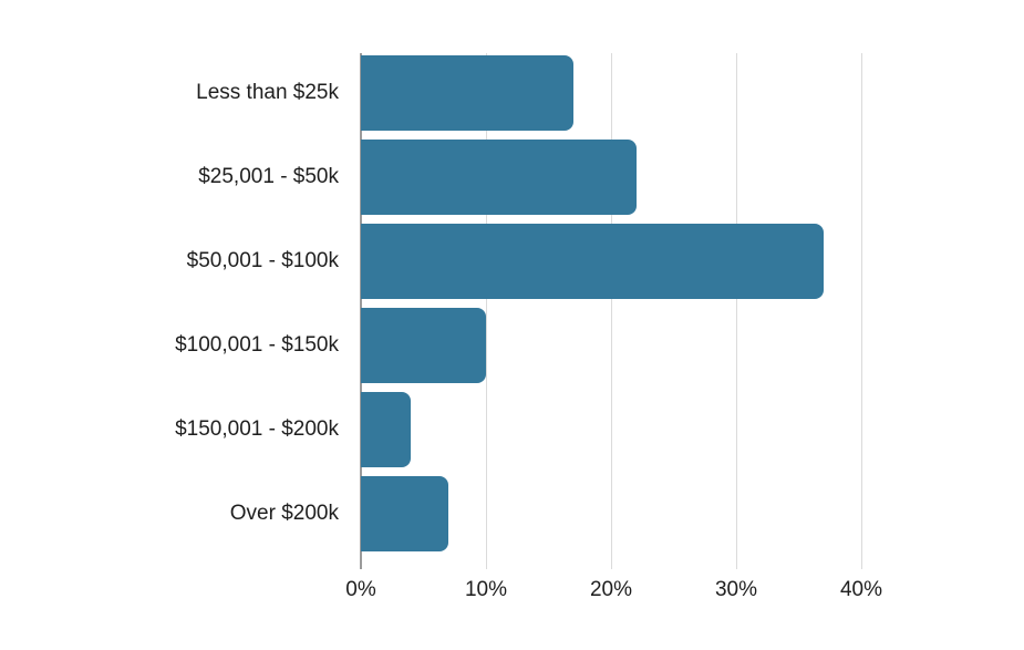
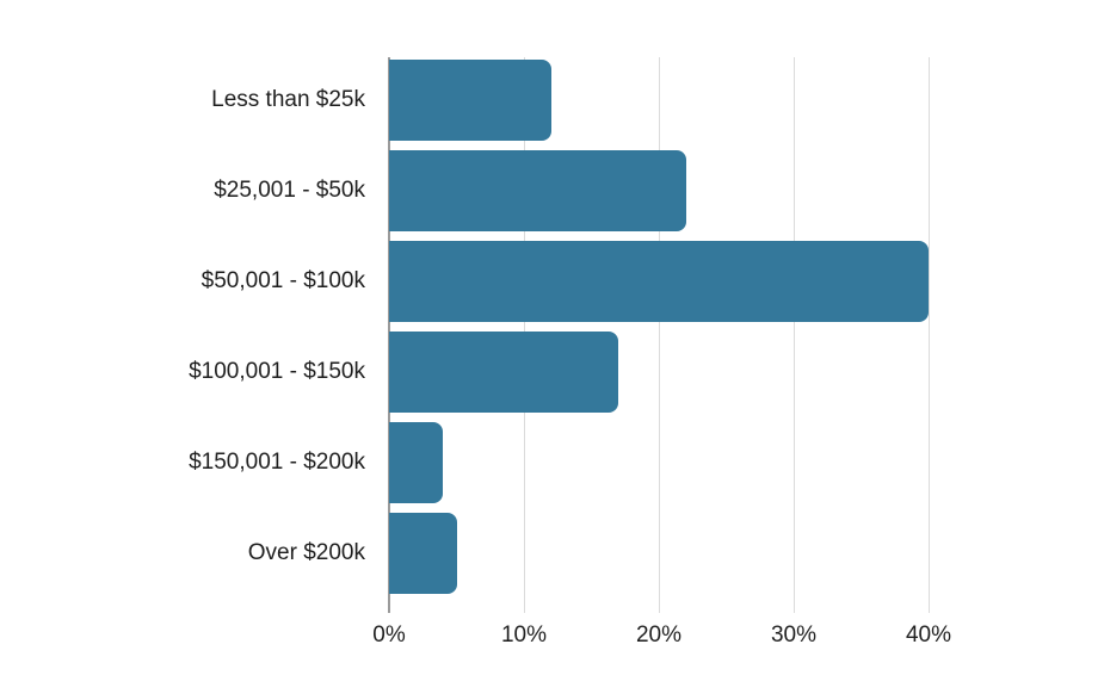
Less than $25k: 17% -> 12%
$50,001 - $100k: 37% -> 40%
$100,001 - $150k: 10% -> 17%
Over $200k: 7% -> 5%
